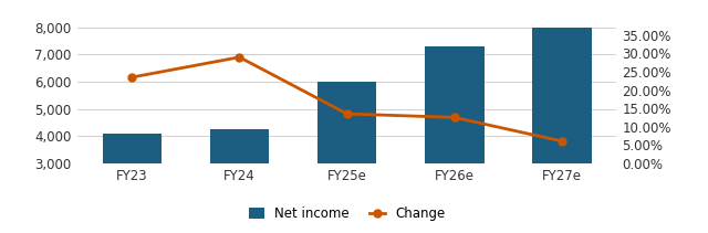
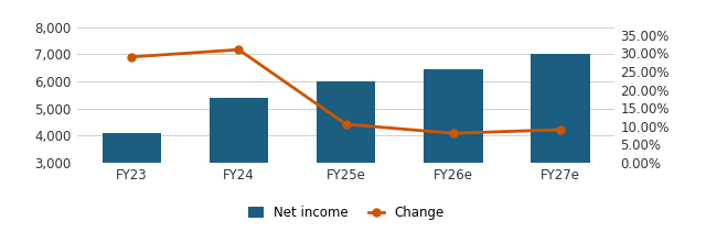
Change/FY23: 23.5% -> 29.0%
Net income/FY24: 4,250 -> 5,400
Change/FY24: 29.0% -> 31.0%
Change/FY25e: 13.5% -> 10.5%
Net income/FY26e: 7,300 -> 6,450
Change/FY26e: 12.5% -> 8.0%
Net income/FY27e: 8,000 -> 7,000
Change/FY27e: 6.0% -> 9.0%
